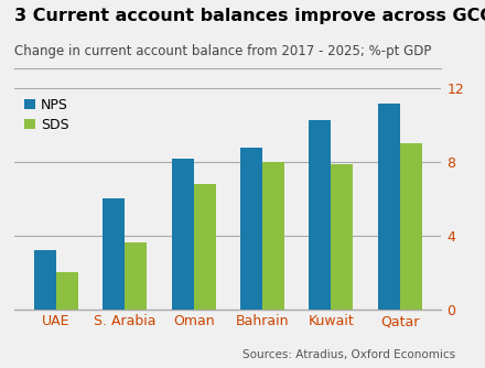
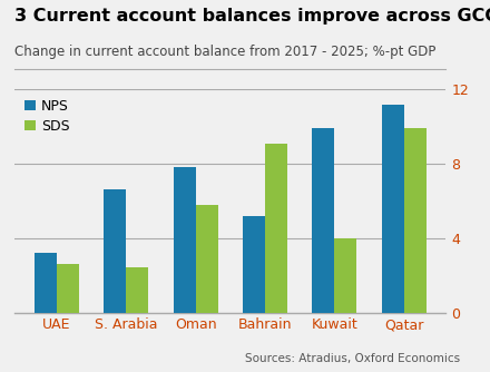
SDS/UAE: 2.0 -> 2.6
NPS/S. Arabia: 6.0 -> 6.6
SDS/S. Arabia: 3.6 -> 2.4
NPS/Oman: 8.2 -> 7.8
SDS/Oman: 6.8 -> 5.8
NPS/Bahrain: 8.8 -> 5.2
SDS/Bahrain: 8.0 -> 9.1
NPS/Kuwait: 10.3 -> 9.9
SDS/Kuwait: 7.9 -> 4.0
SDS/Qatar: 9.0 -> 9.9
